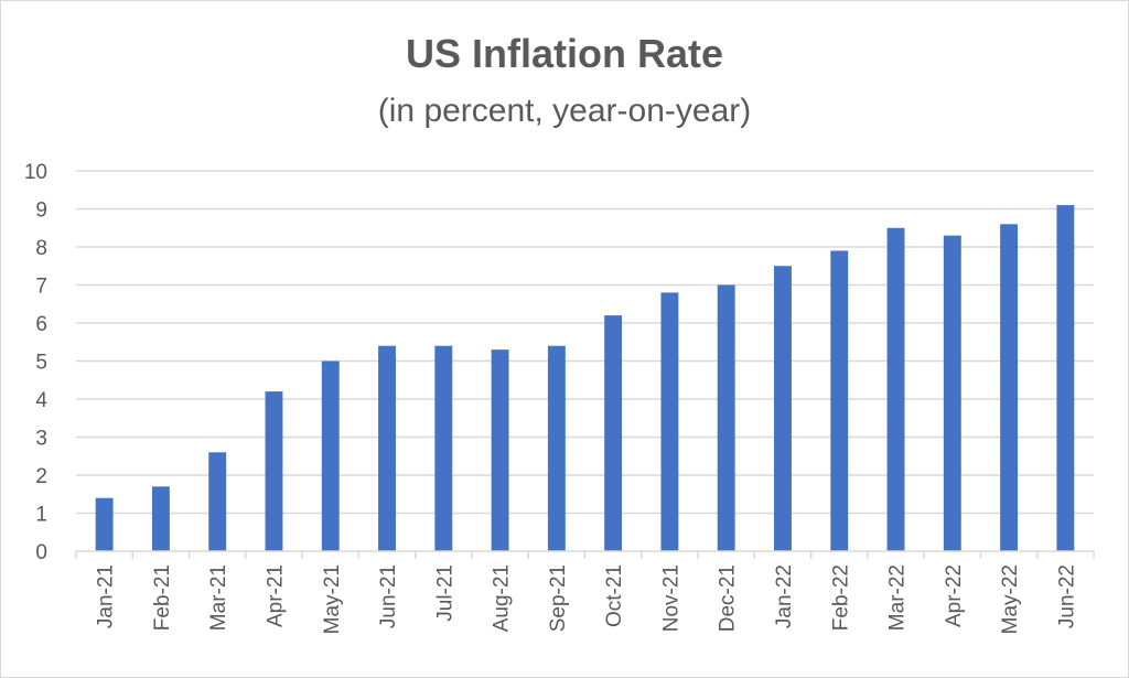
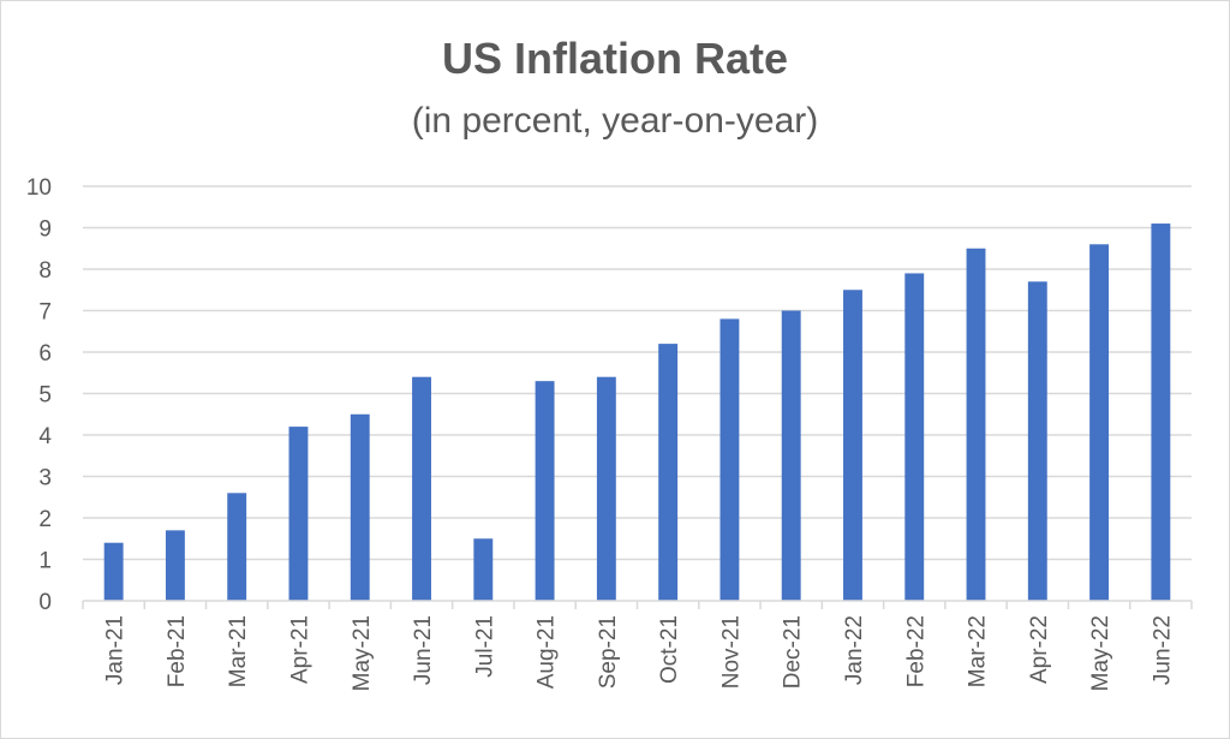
May-21: 5.0 -> 4.5
Jul-21: 5.4 -> 1.5
Apr-22: 8.3 -> 7.7
